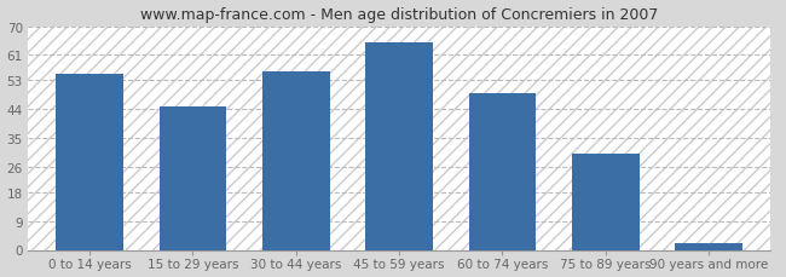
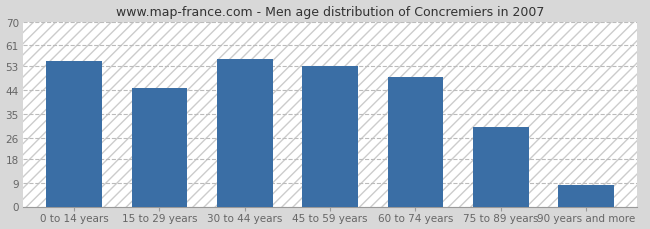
45 to 59 years: 65 -> 53
90 years and more: 2 -> 8
